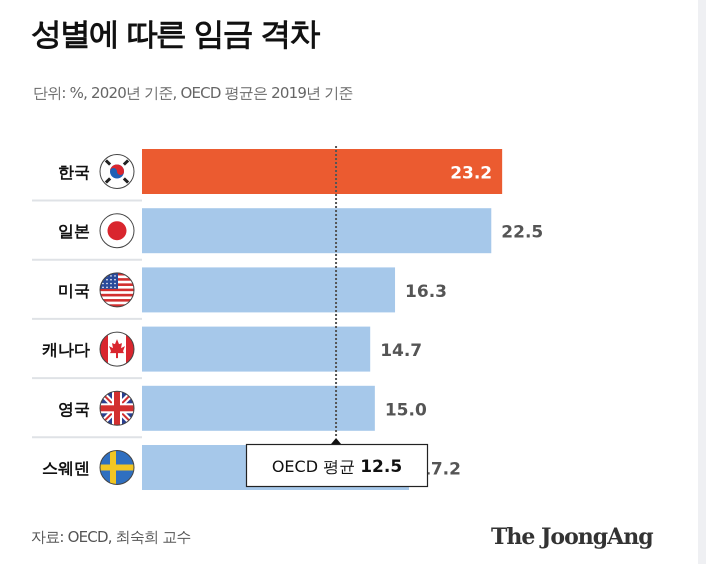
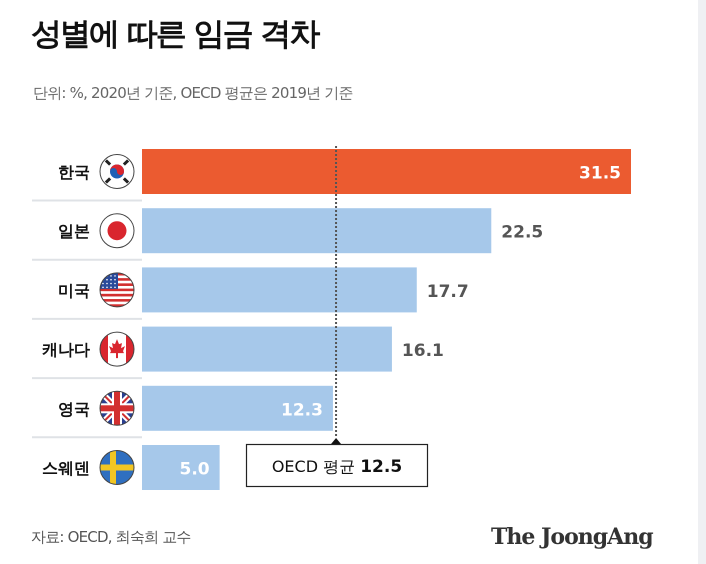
한국: 23.2 -> 31.5
미국: 16.3 -> 17.7
캐나다: 14.7 -> 16.1
영국: 15.0 -> 12.3
스웨덴: 17.2 -> 5.0
